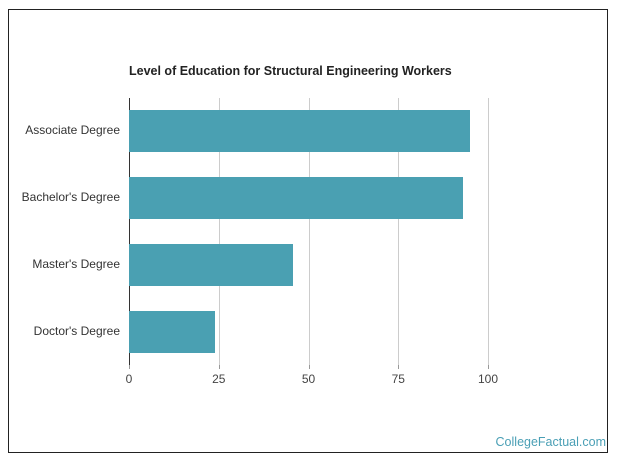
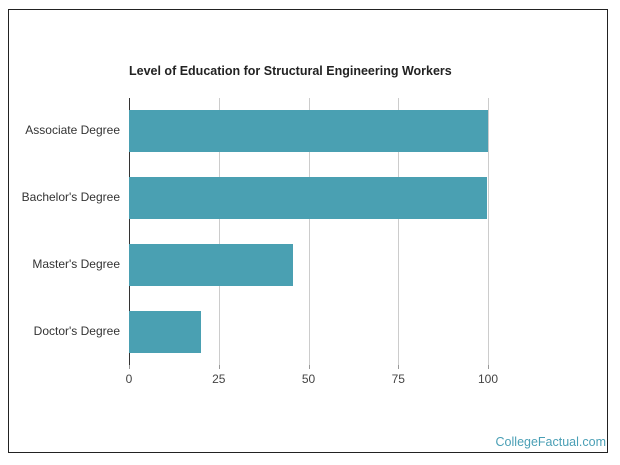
Associate Degree: 95 -> 100
Bachelor's Degree: 93 -> 100
Doctor's Degree: 24 -> 20
